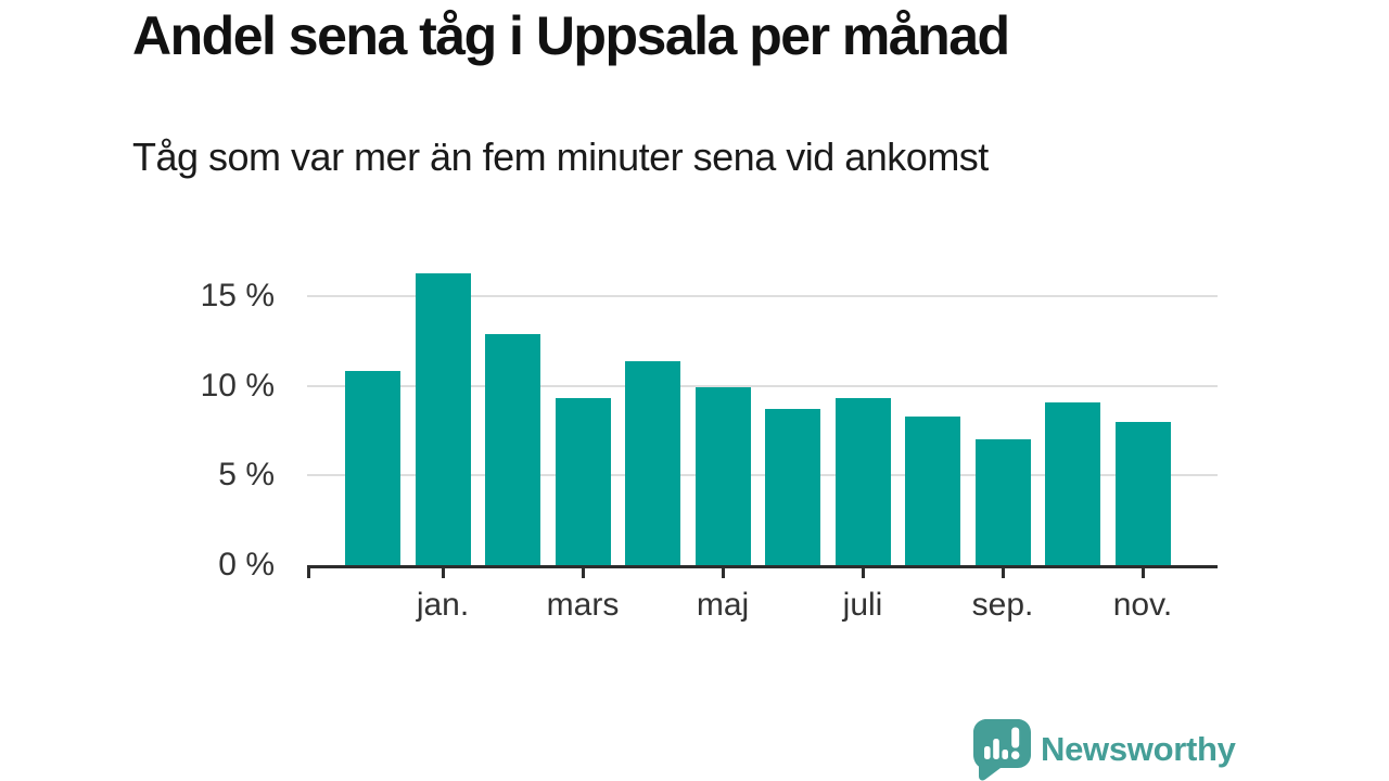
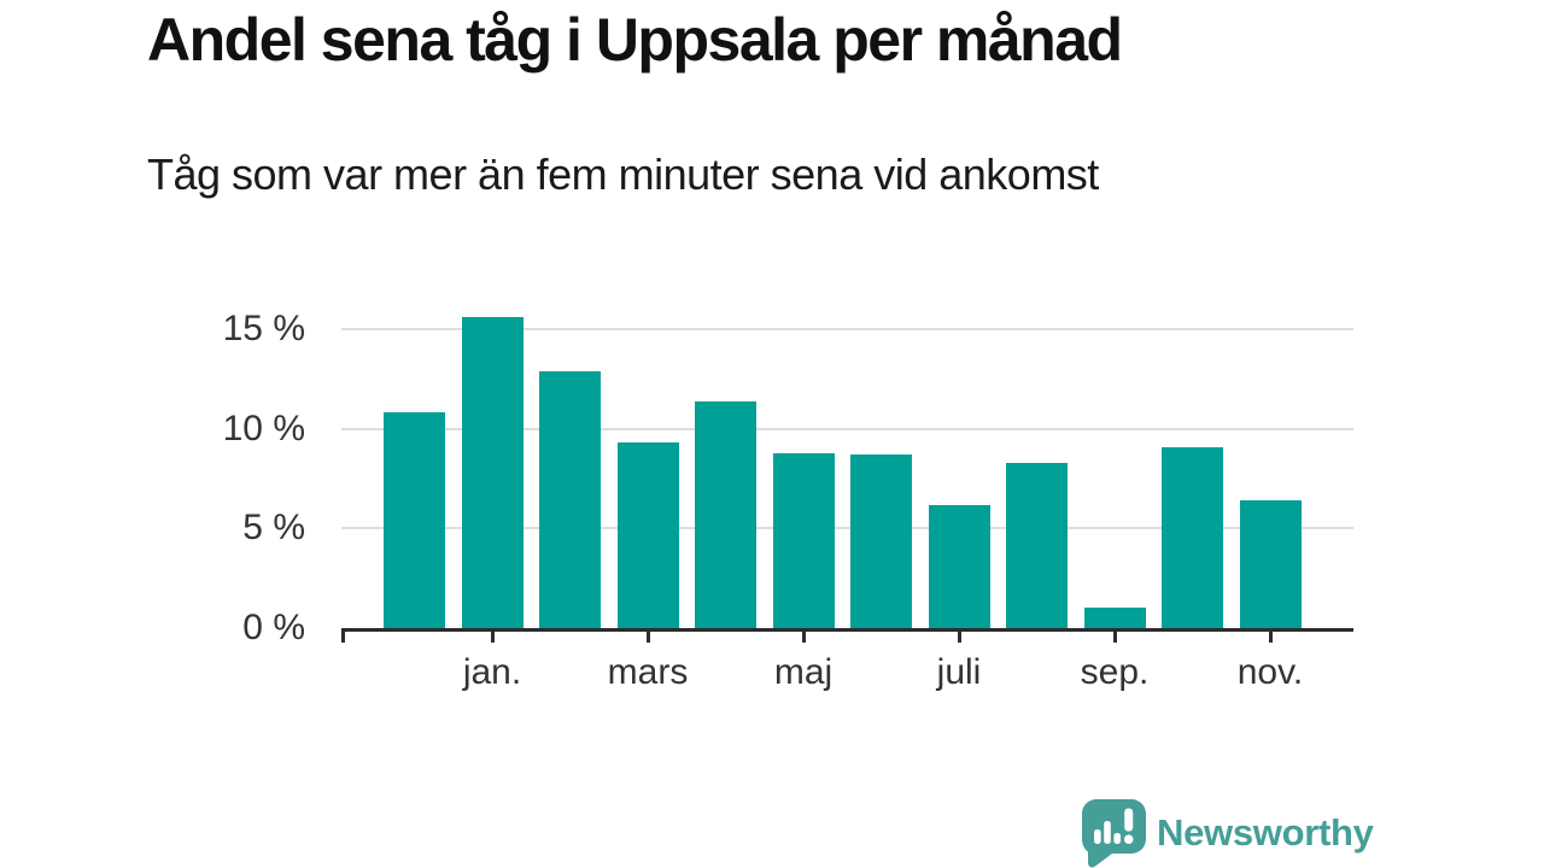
jan.: 16.3% -> 15.6%
maj: 9.9% -> 8.8%
juli: 9.3% -> 6.2%
sep.: 7.0% -> 1.0%
nov.: 8.0% -> 6.4%
